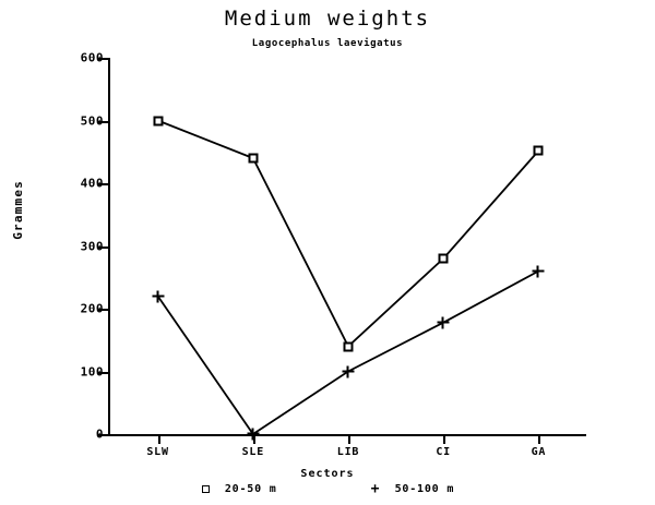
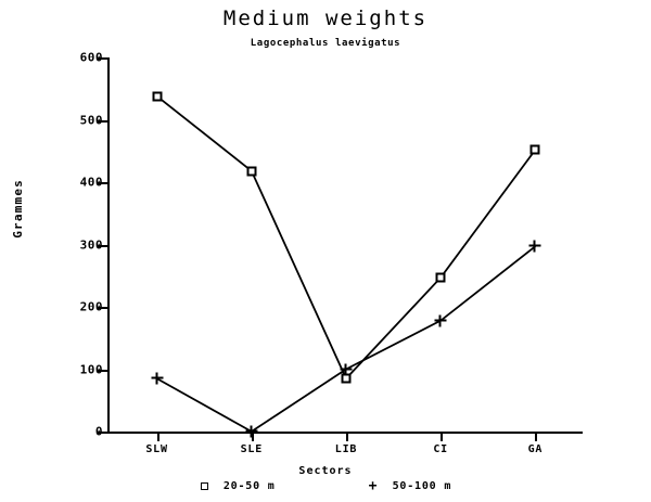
20-50 m/SLW: 500 -> 540
50-100 m/SLW: 220 -> 80
20-50 m/SLE: 440 -> 420
20-50 m/LIB: 140 -> 80
20-50 m/CI: 280 -> 250
50-100 m/GA: 260 -> 300
